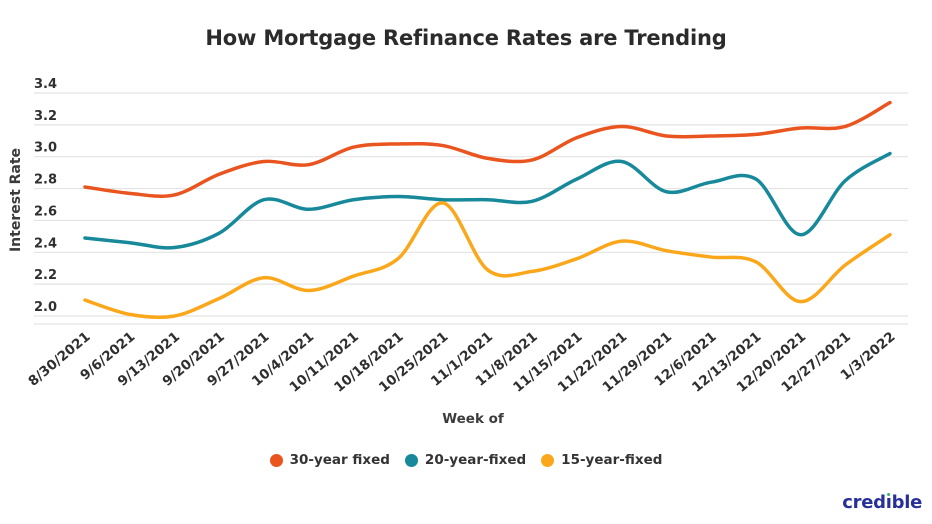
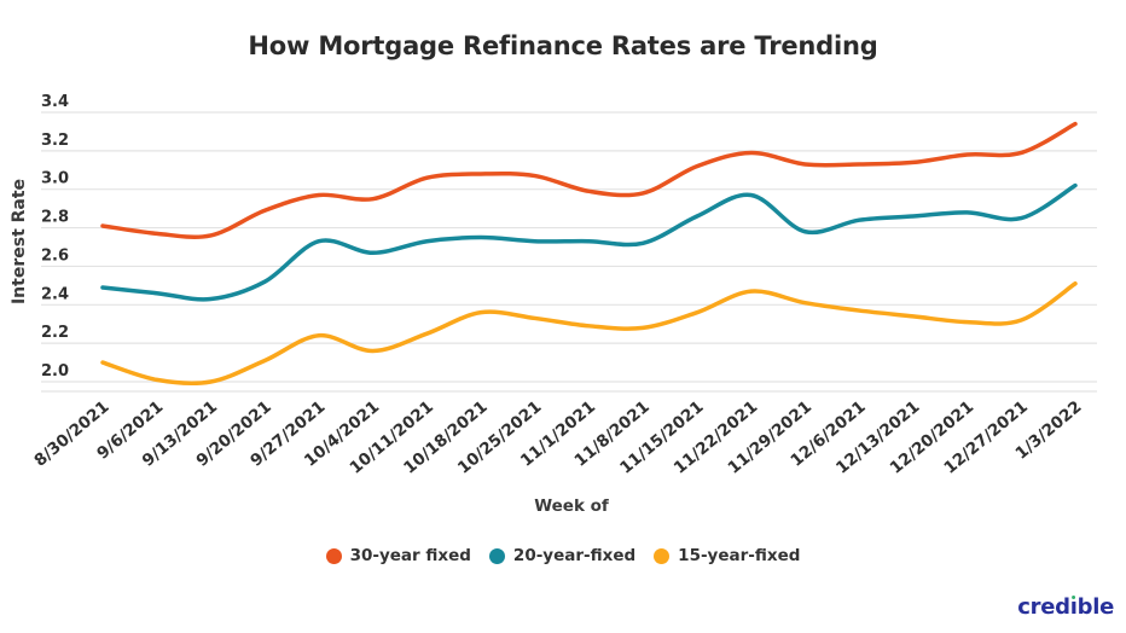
15-year-fixed/10/25/2021: 2.71 -> 2.33
20-year-fixed/12/20/2021: 2.51 -> 2.88
15-year-fixed/12/20/2021: 2.09 -> 2.31
